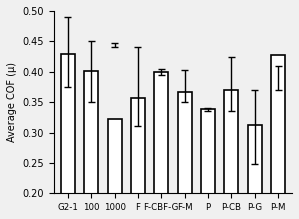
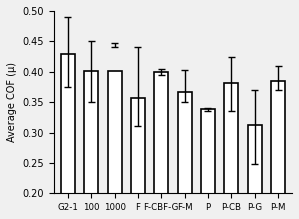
1000: 0.322 -> 0.402
P-CB: 0.370 -> 0.382
P-M: 0.428 -> 0.385
